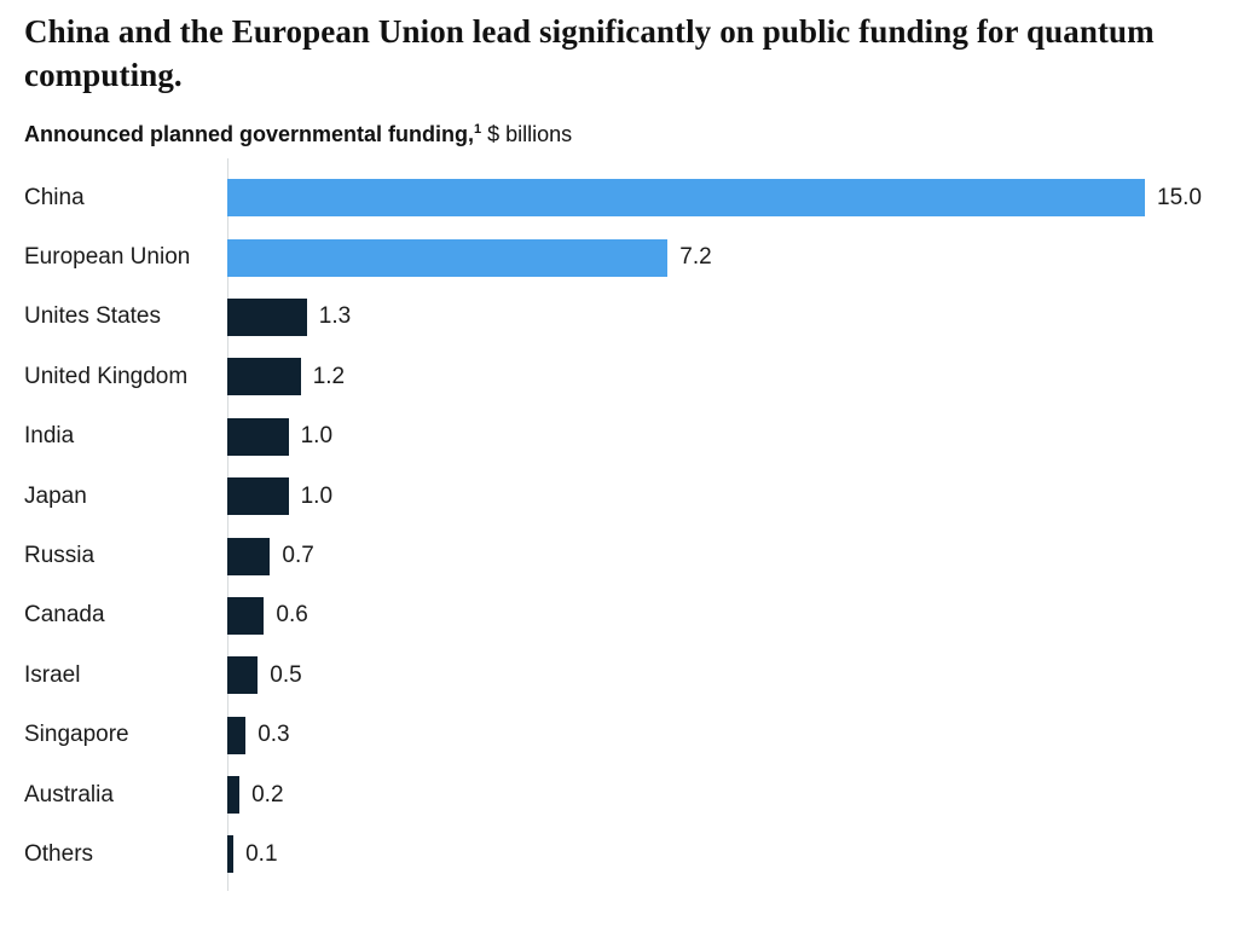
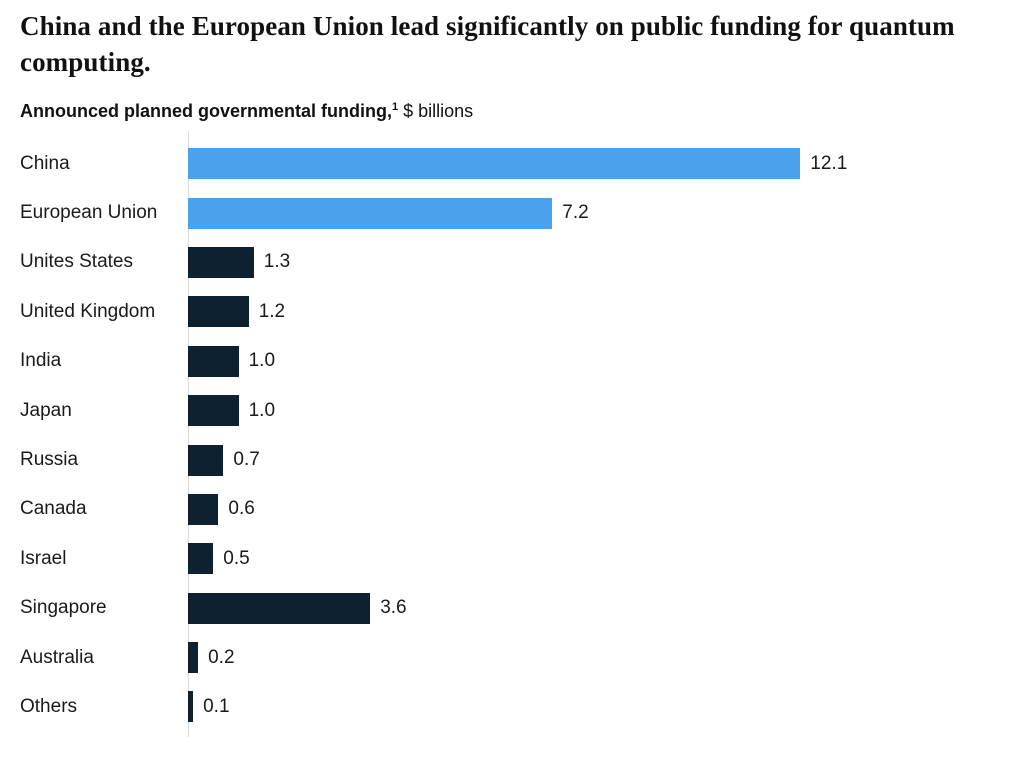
China: 15.0 -> 12.1
Singapore: 0.3 -> 3.6
